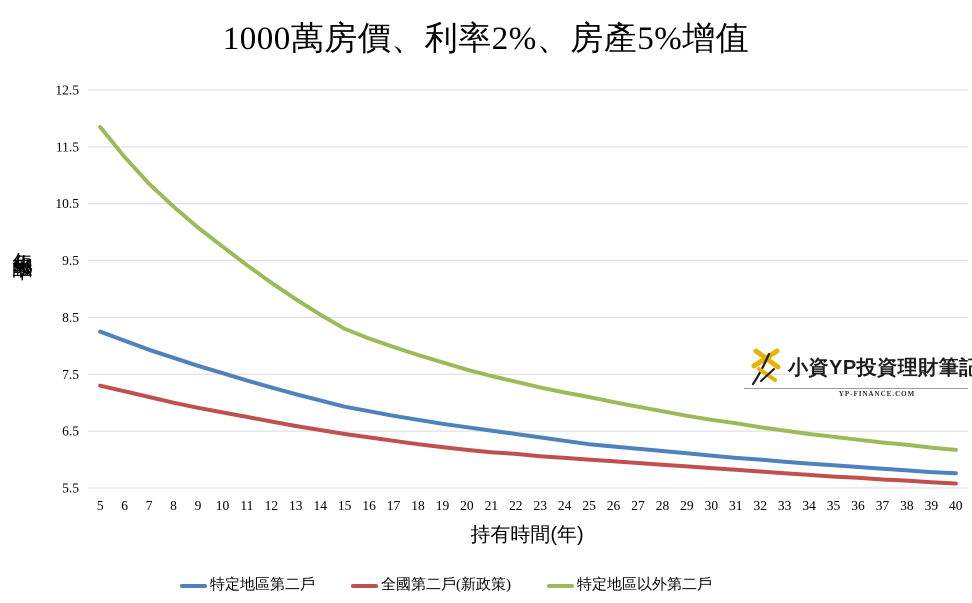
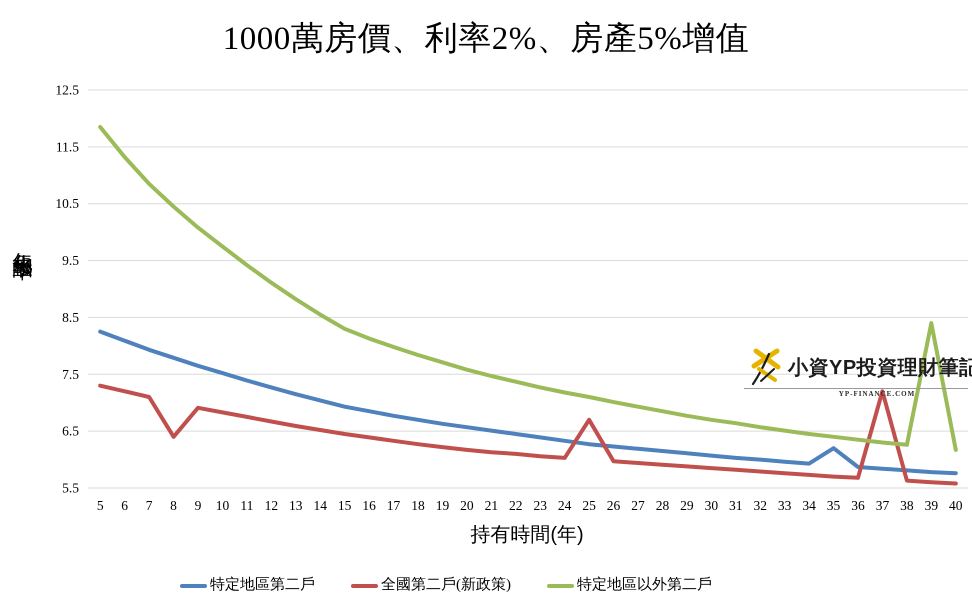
全國第二戶(新政策)/8: 7.0 -> 6.4
全國第二戶(新政策)/25: 6.0 -> 6.7
特定地區第二戶/35: 5.9 -> 6.2
全國第二戶(新政策)/37: 5.7 -> 7.2
特定地區以外第二戶/39: 6.2 -> 8.4
